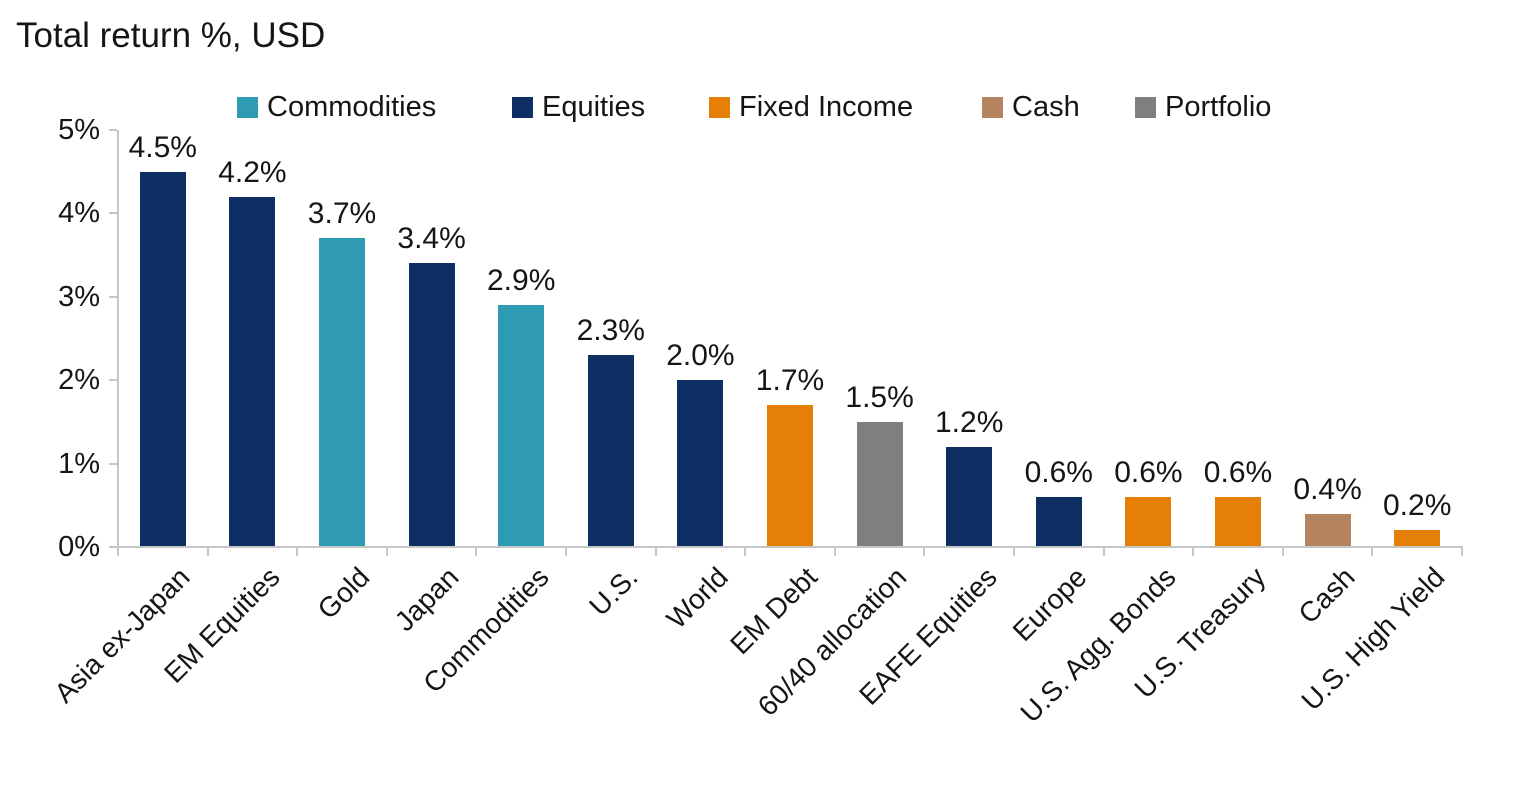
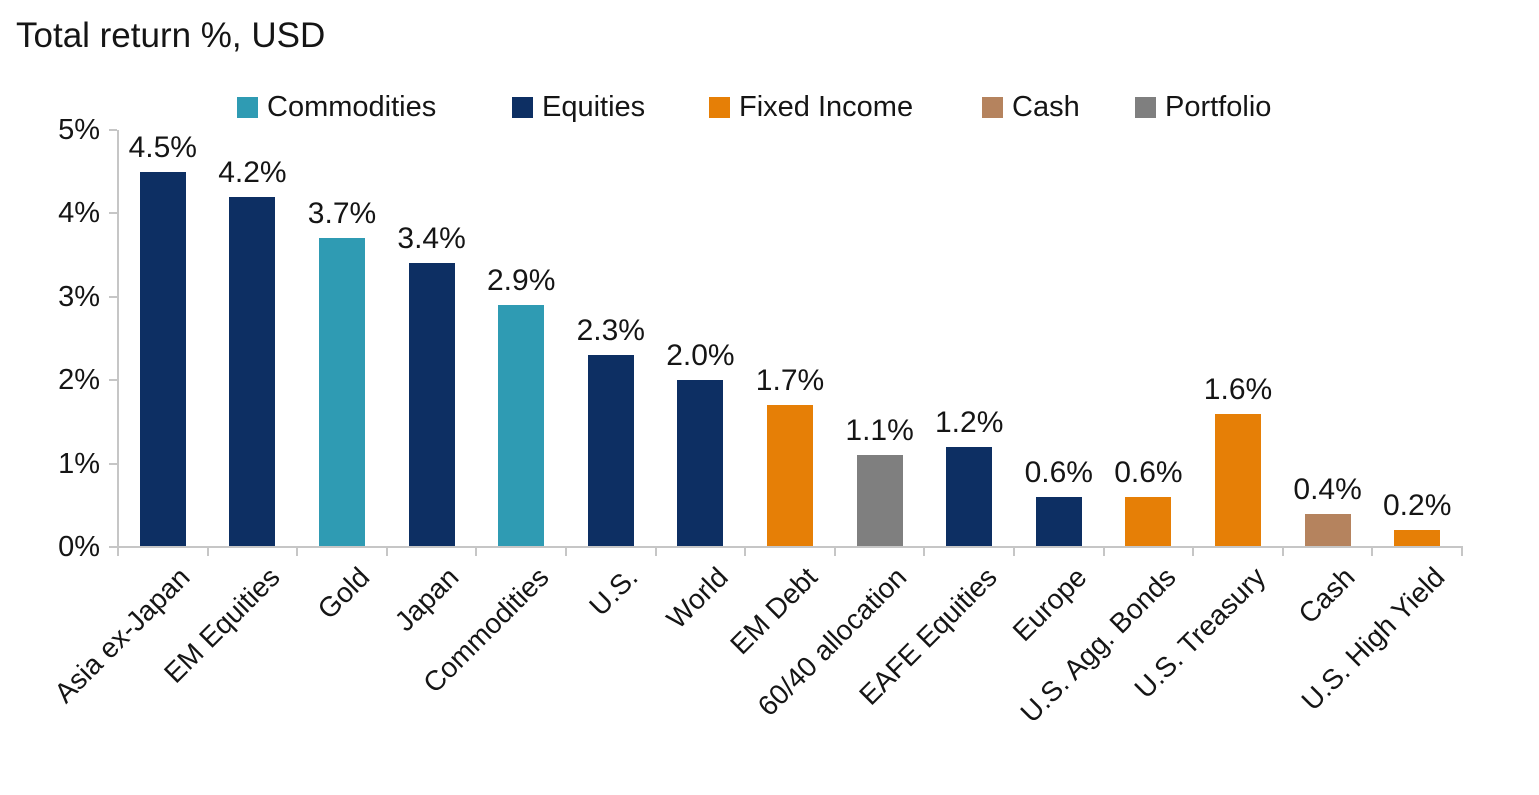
60/40 allocation: 1.5% -> 1.1%
U.S. Treasury: 0.6% -> 1.6%
